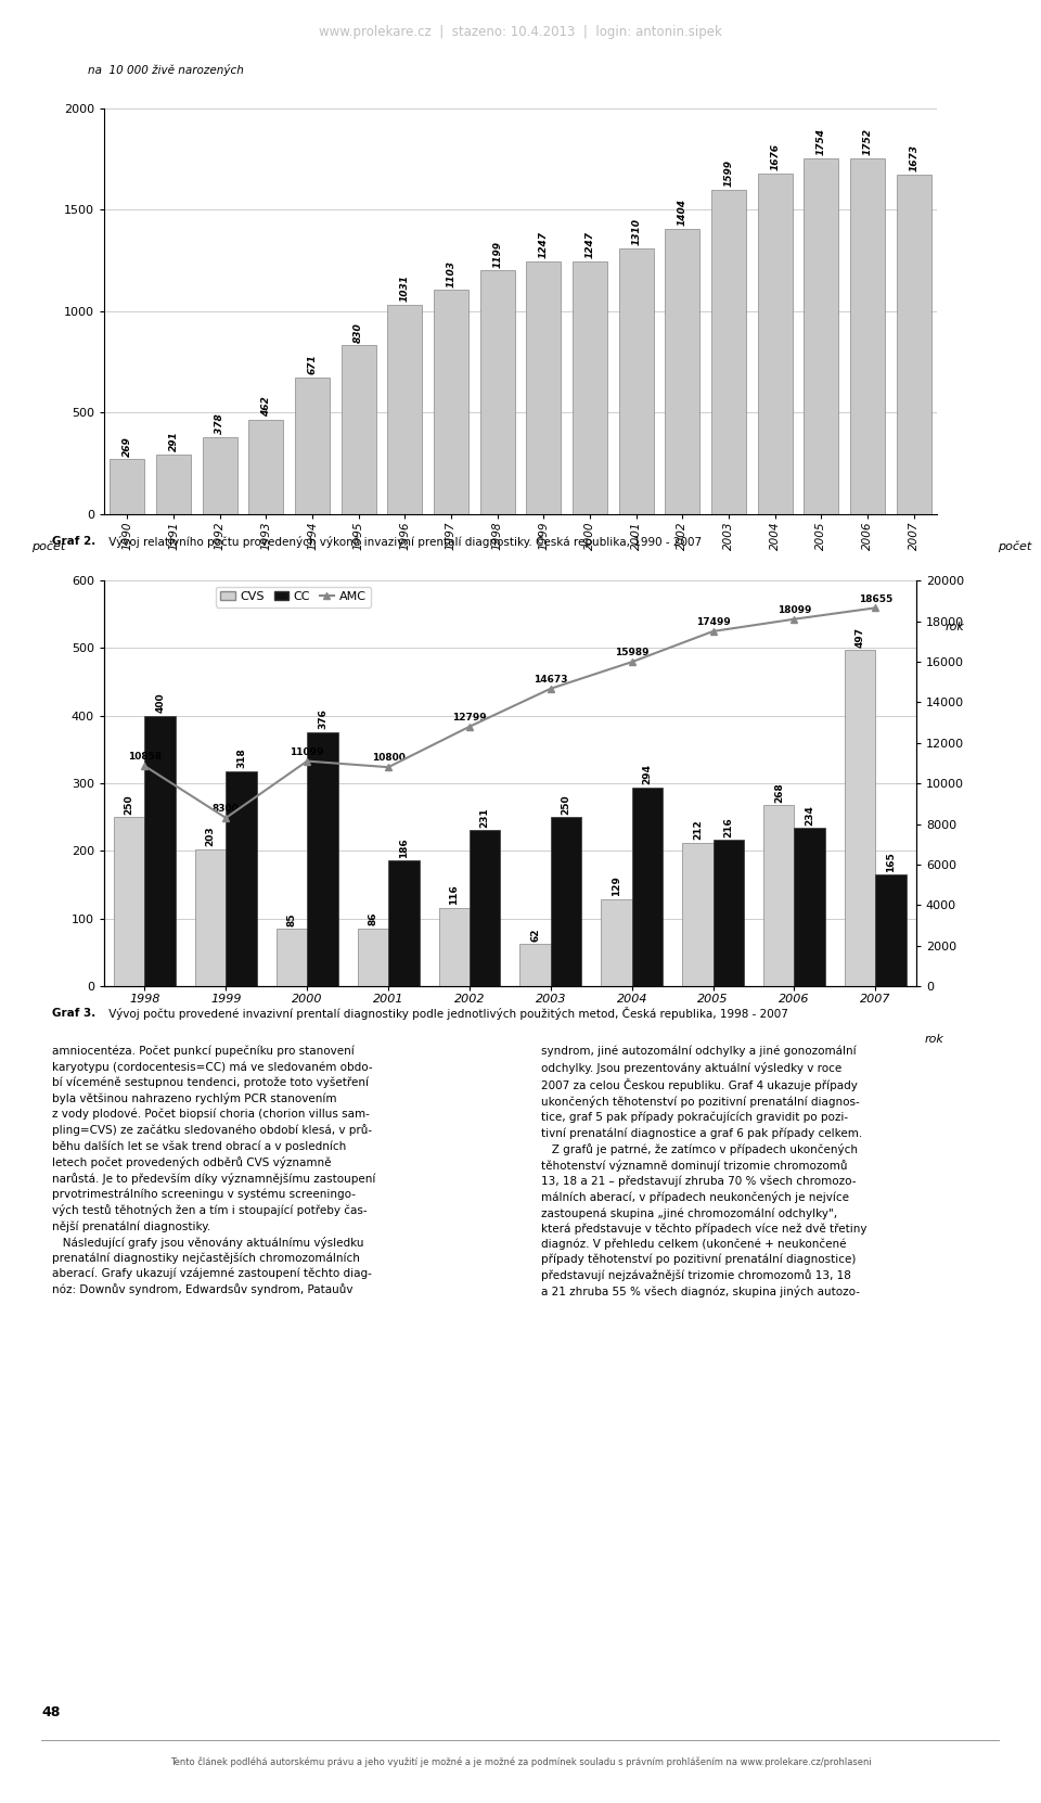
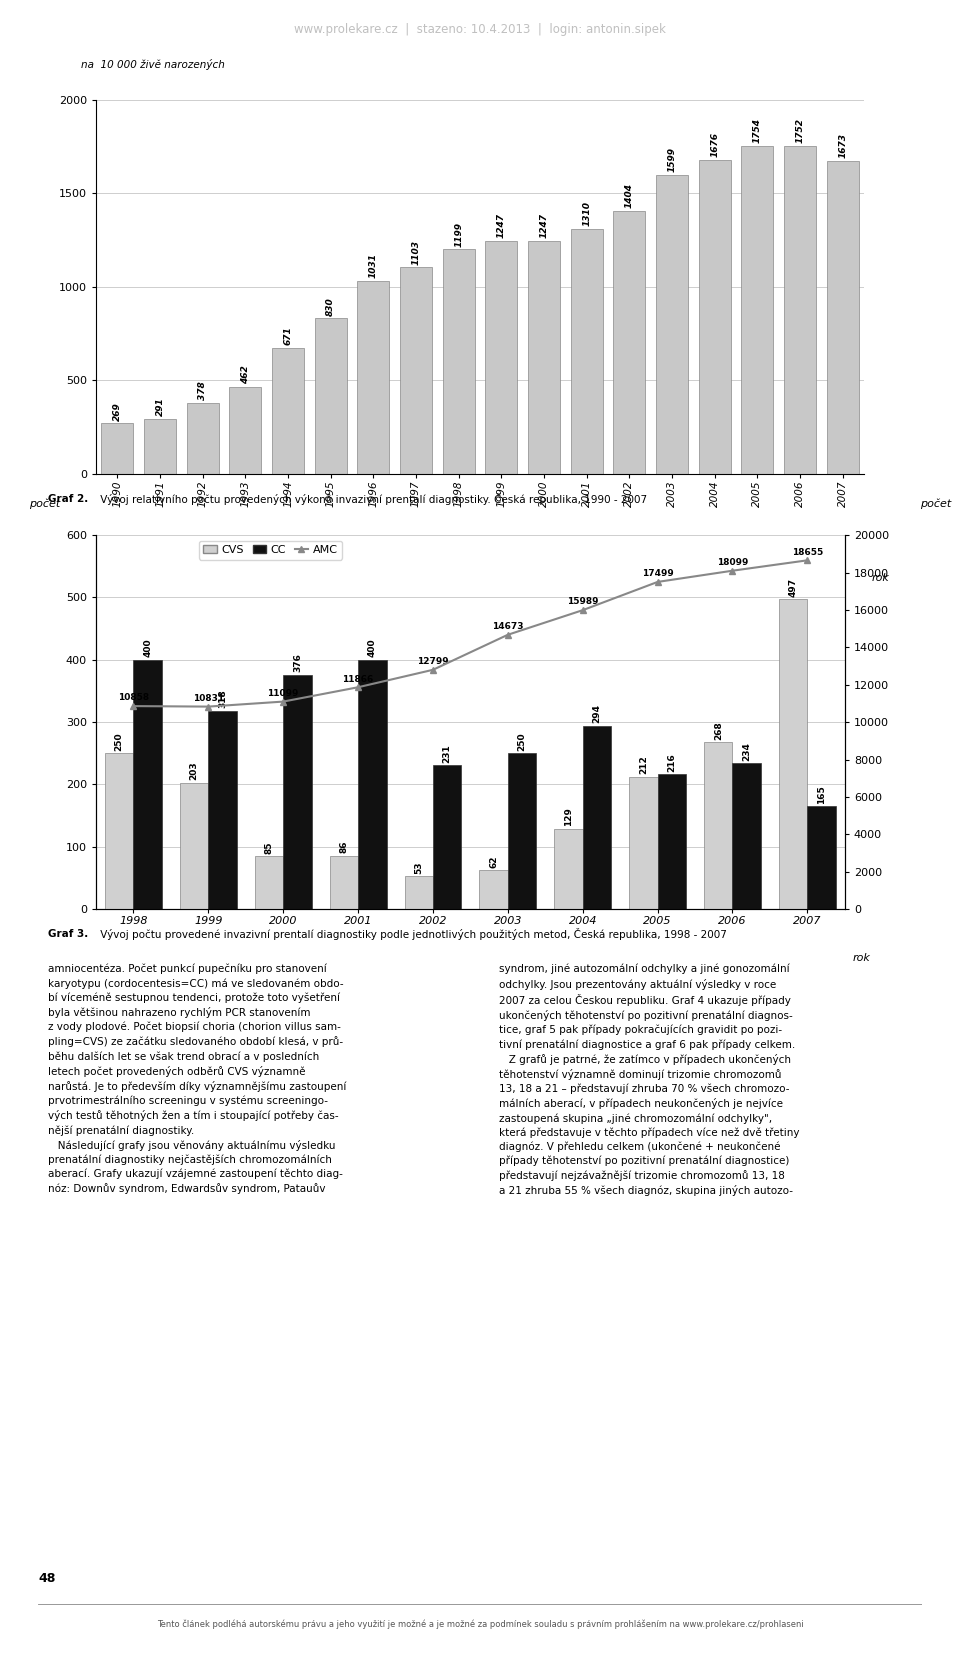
AMC/1999: 8300 -> 10800
AMC/2001: 10800 -> 11900
CC/2001: 186 -> 400
CVS/2002: 116 -> 53
